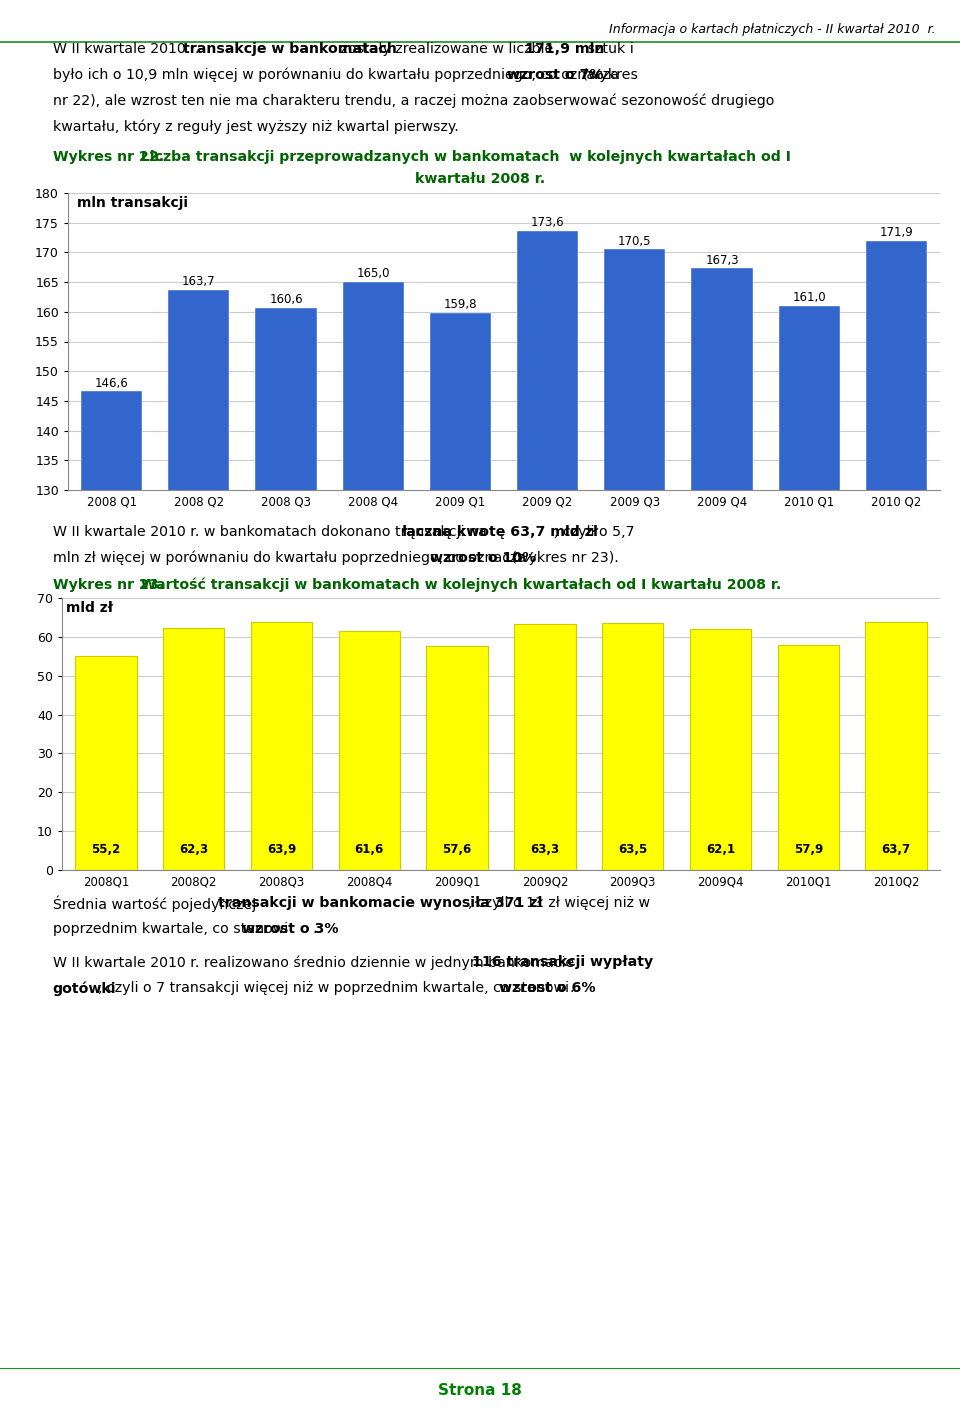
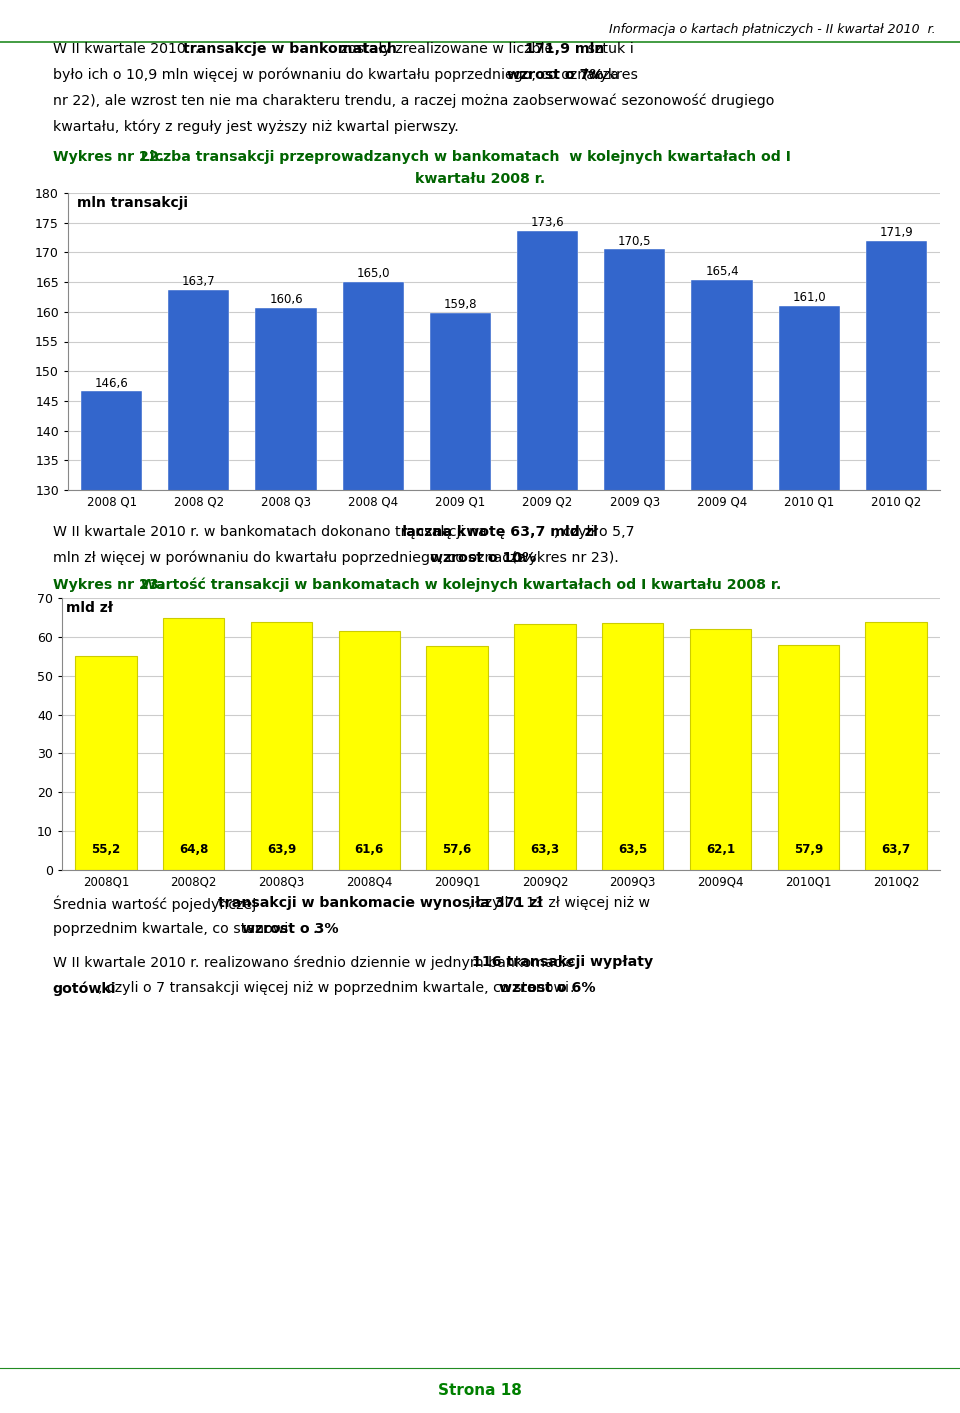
2009 Q4: 167,3 -> 165,4
2008Q2: 62,3 -> 64,8
